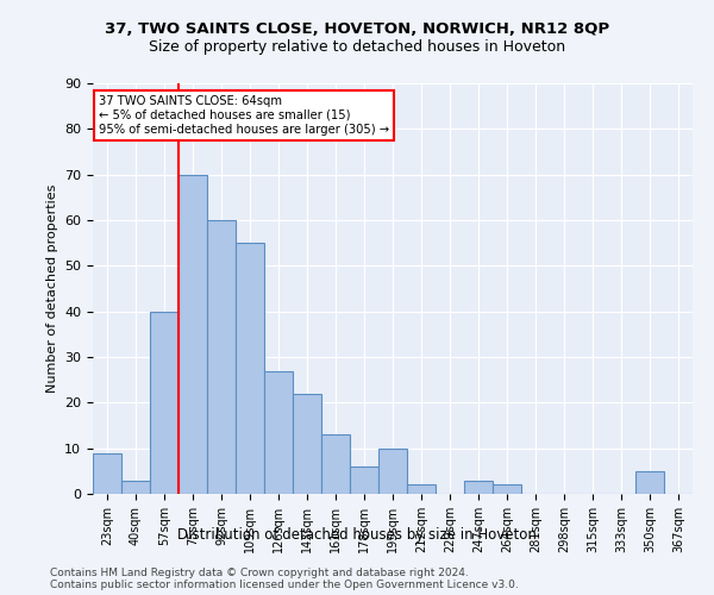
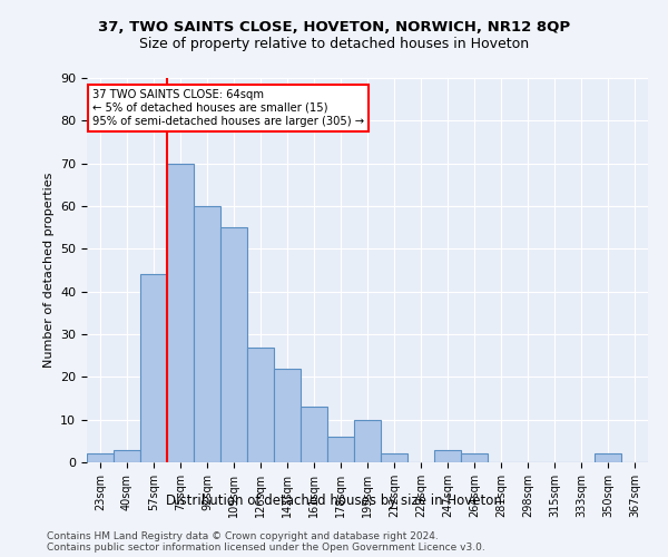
23sqm: 9 -> 2
57sqm: 40 -> 44
350sqm: 5 -> 2
